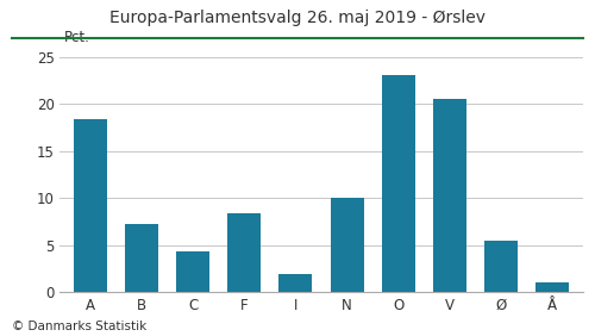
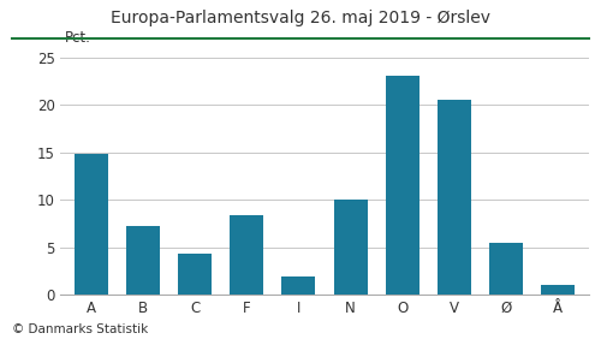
A: 18.4 -> 14.8
